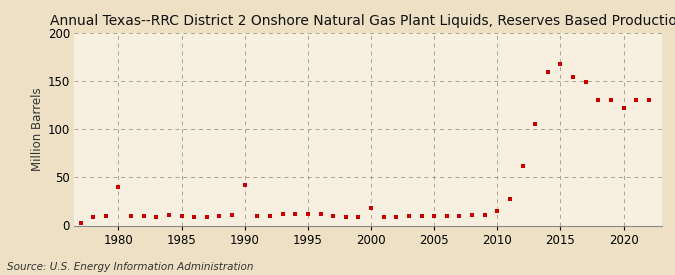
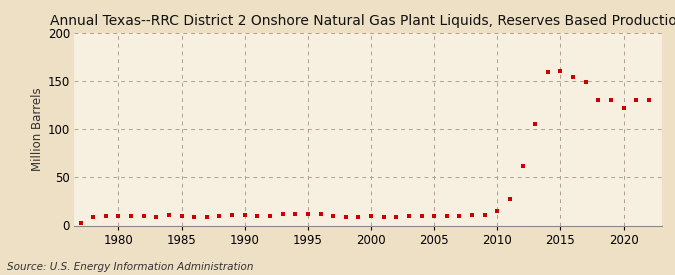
1980: 40 -> 10
1990: 42 -> 11
2000: 18 -> 10
2015: 168 -> 161
